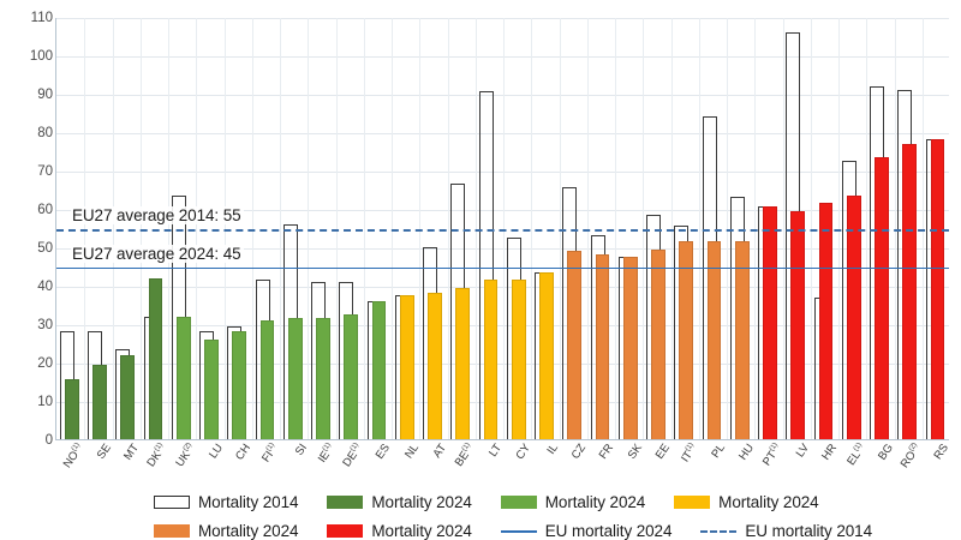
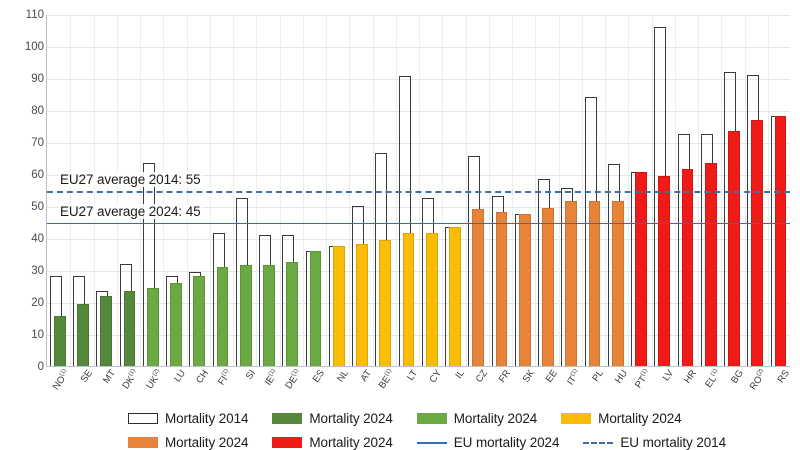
Mortality 2024/DK(1): 42 -> 24
Mortality 2024/UK(2): 32 -> 24
Mortality 2014/SI: 56 -> 52
Mortality 2014/HR: 37 -> 72
